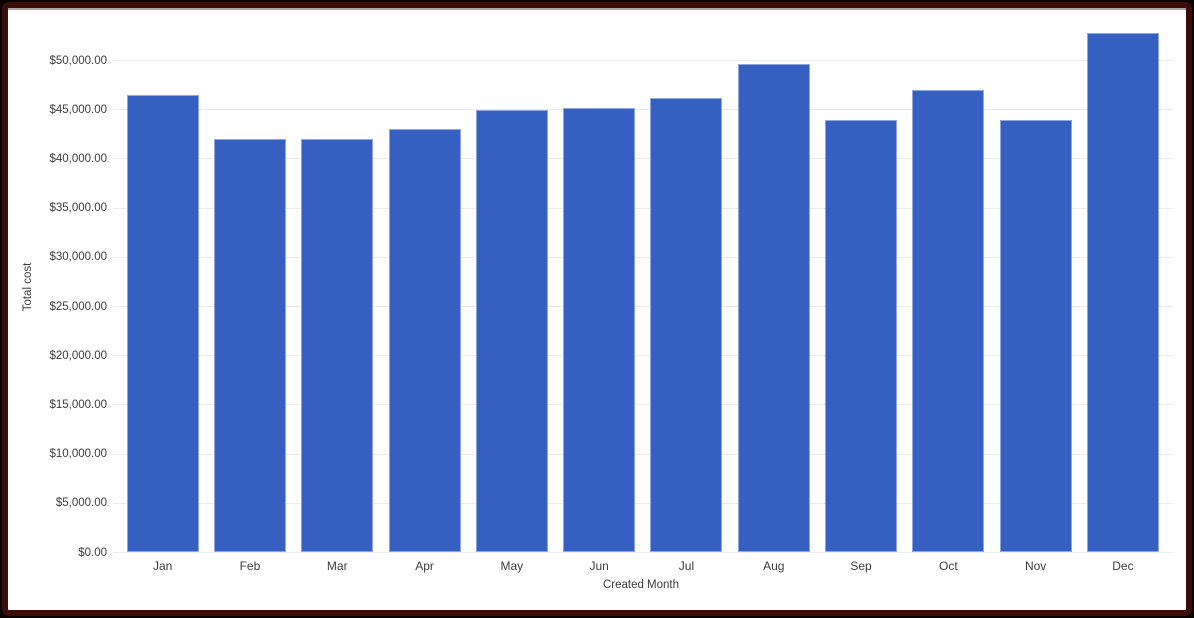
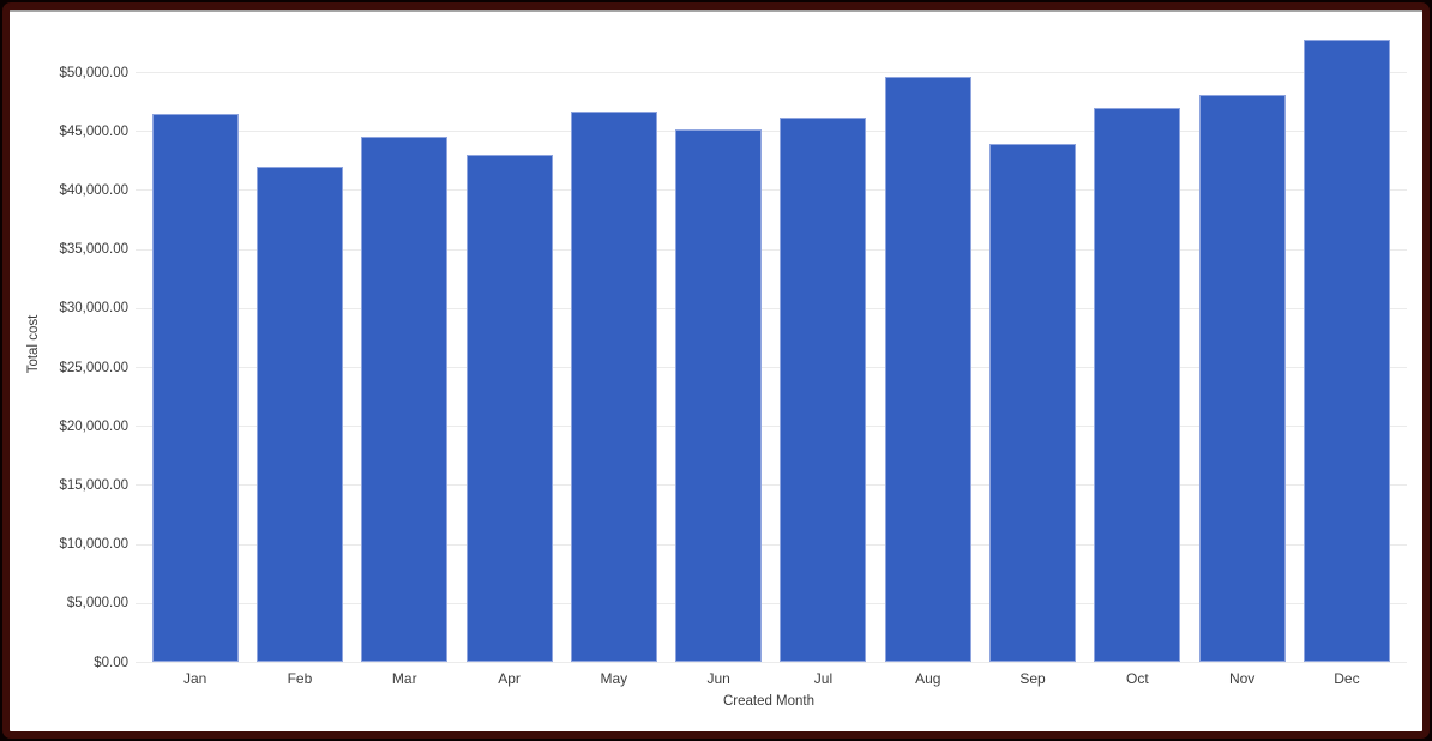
Mar: $42000 -> $45000
May: $45000 -> $47000
Nov: $44000 -> $48000
